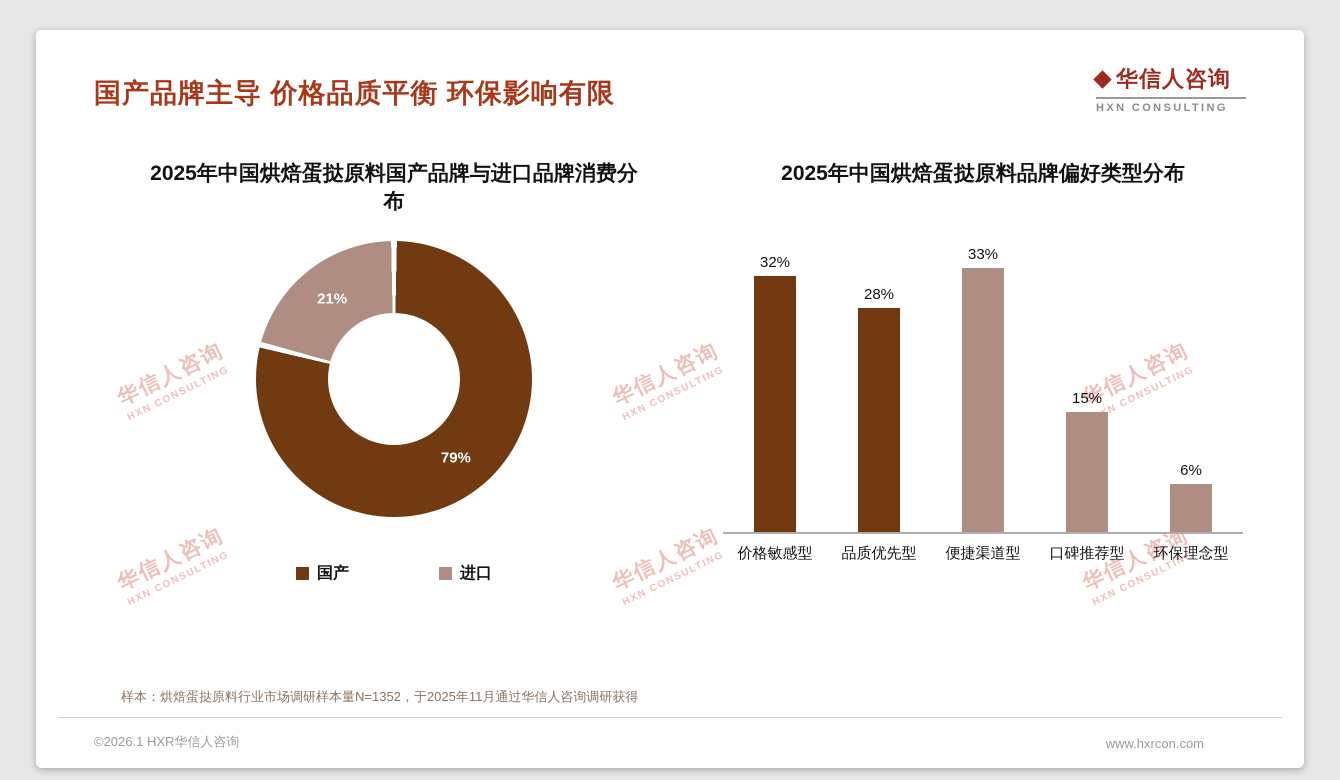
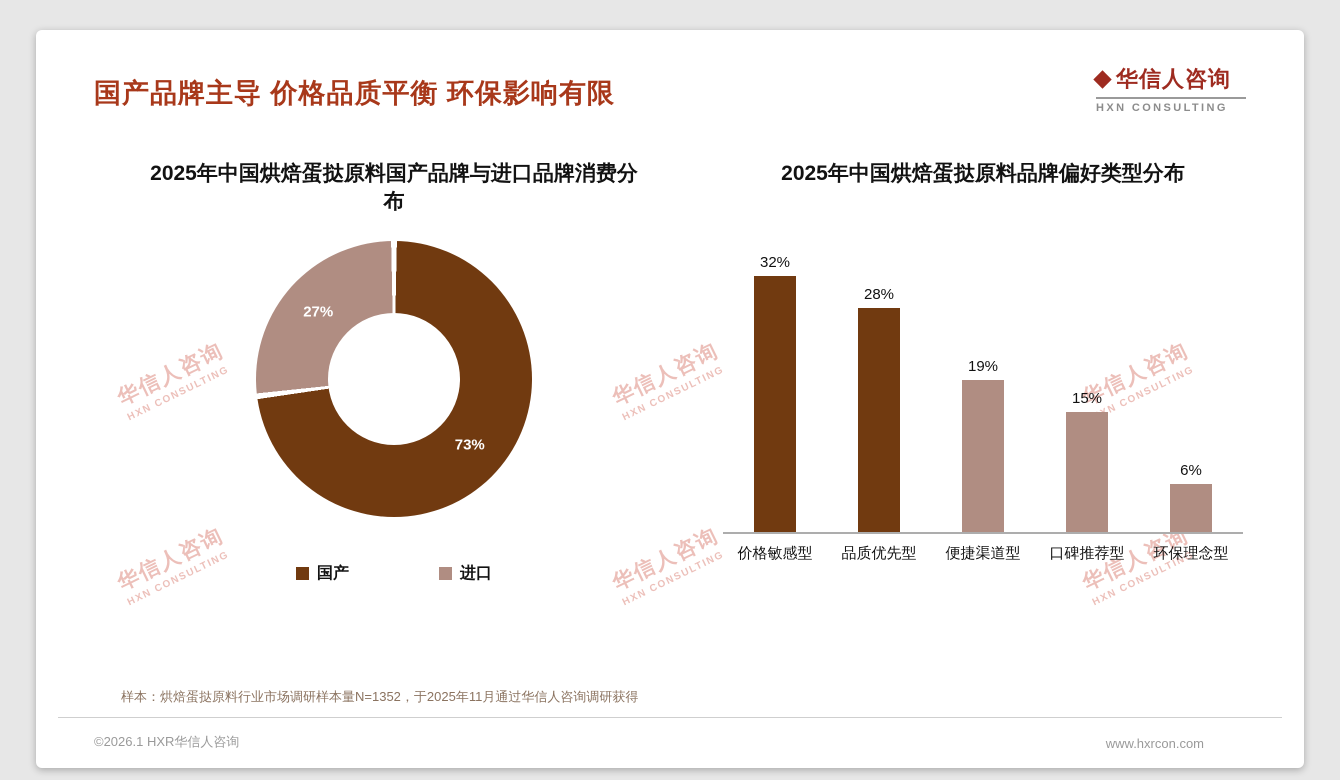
2025年中国烘焙蛋挞原料国产品牌与进口品牌消费分布/国产: 79% -> 73%
2025年中国烘焙蛋挞原料国产品牌与进口品牌消费分布/进口: 21% -> 27%
2025年中国烘焙蛋挞原料品牌偏好类型分布/便捷渠道型: 33% -> 19%
